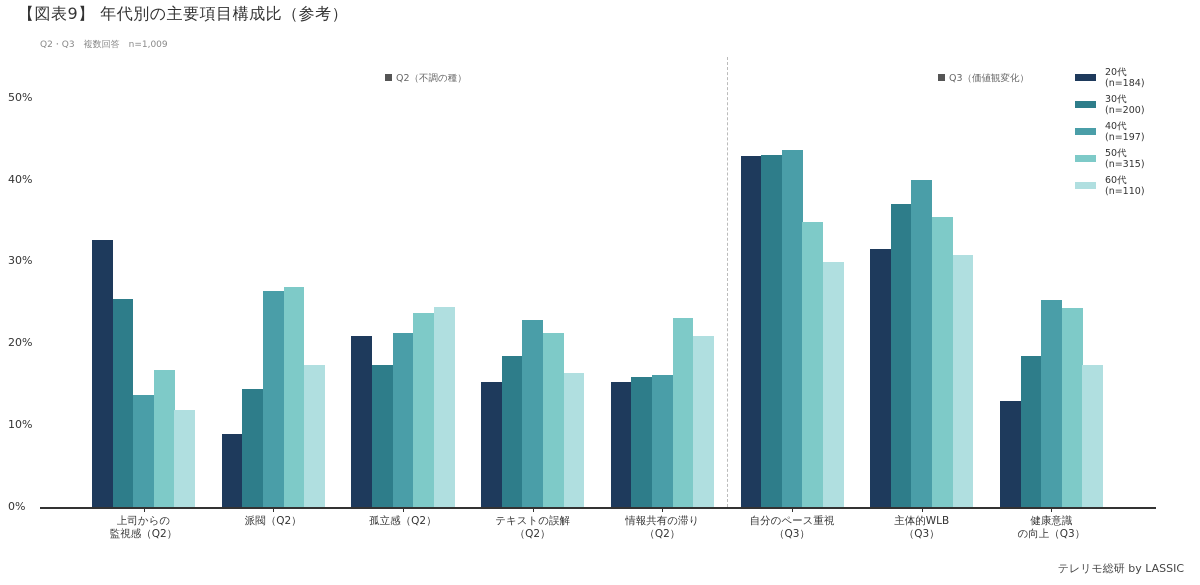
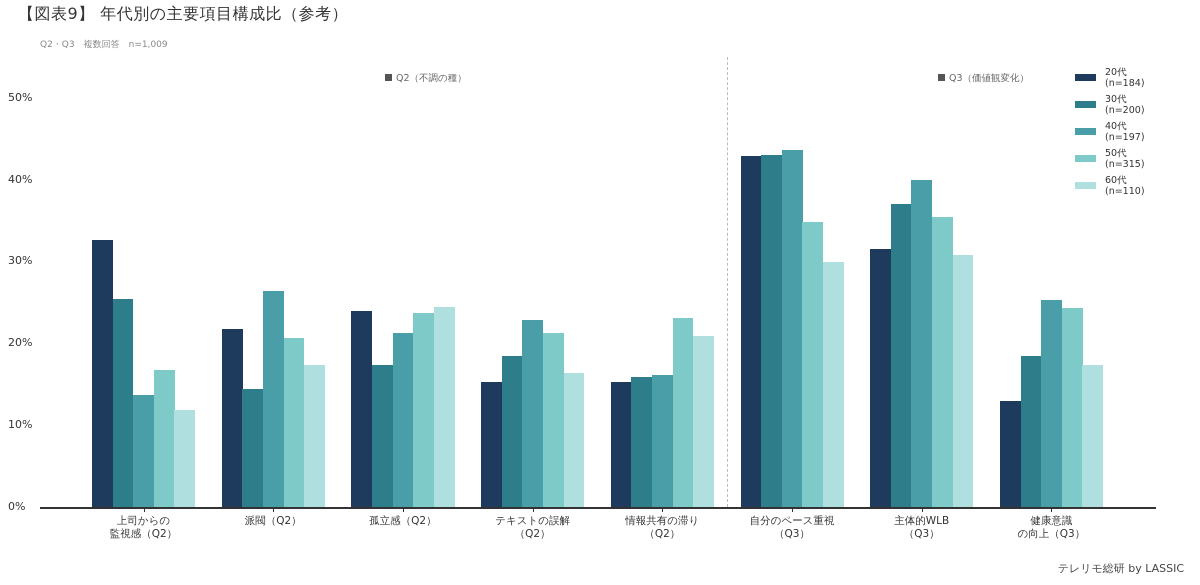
20代 (n=184)/派閥（Q2）: 9% -> 22%
50代 (n=315)/派閥（Q2）: 27% -> 21%
20代 (n=184)/孤立感（Q2）: 21% -> 24%
